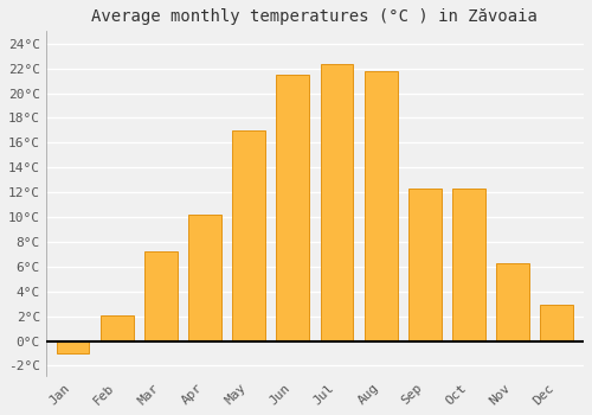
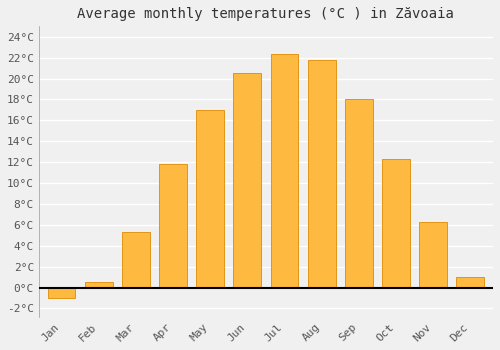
Feb: 2.1°C -> 0.5°C
Mar: 7.2°C -> 5.3°C
Apr: 10.2°C -> 11.8°C
Jun: 21.5°C -> 20.5°C
Sep: 12.3°C -> 18.0°C
Dec: 2.9°C -> 1.0°C
